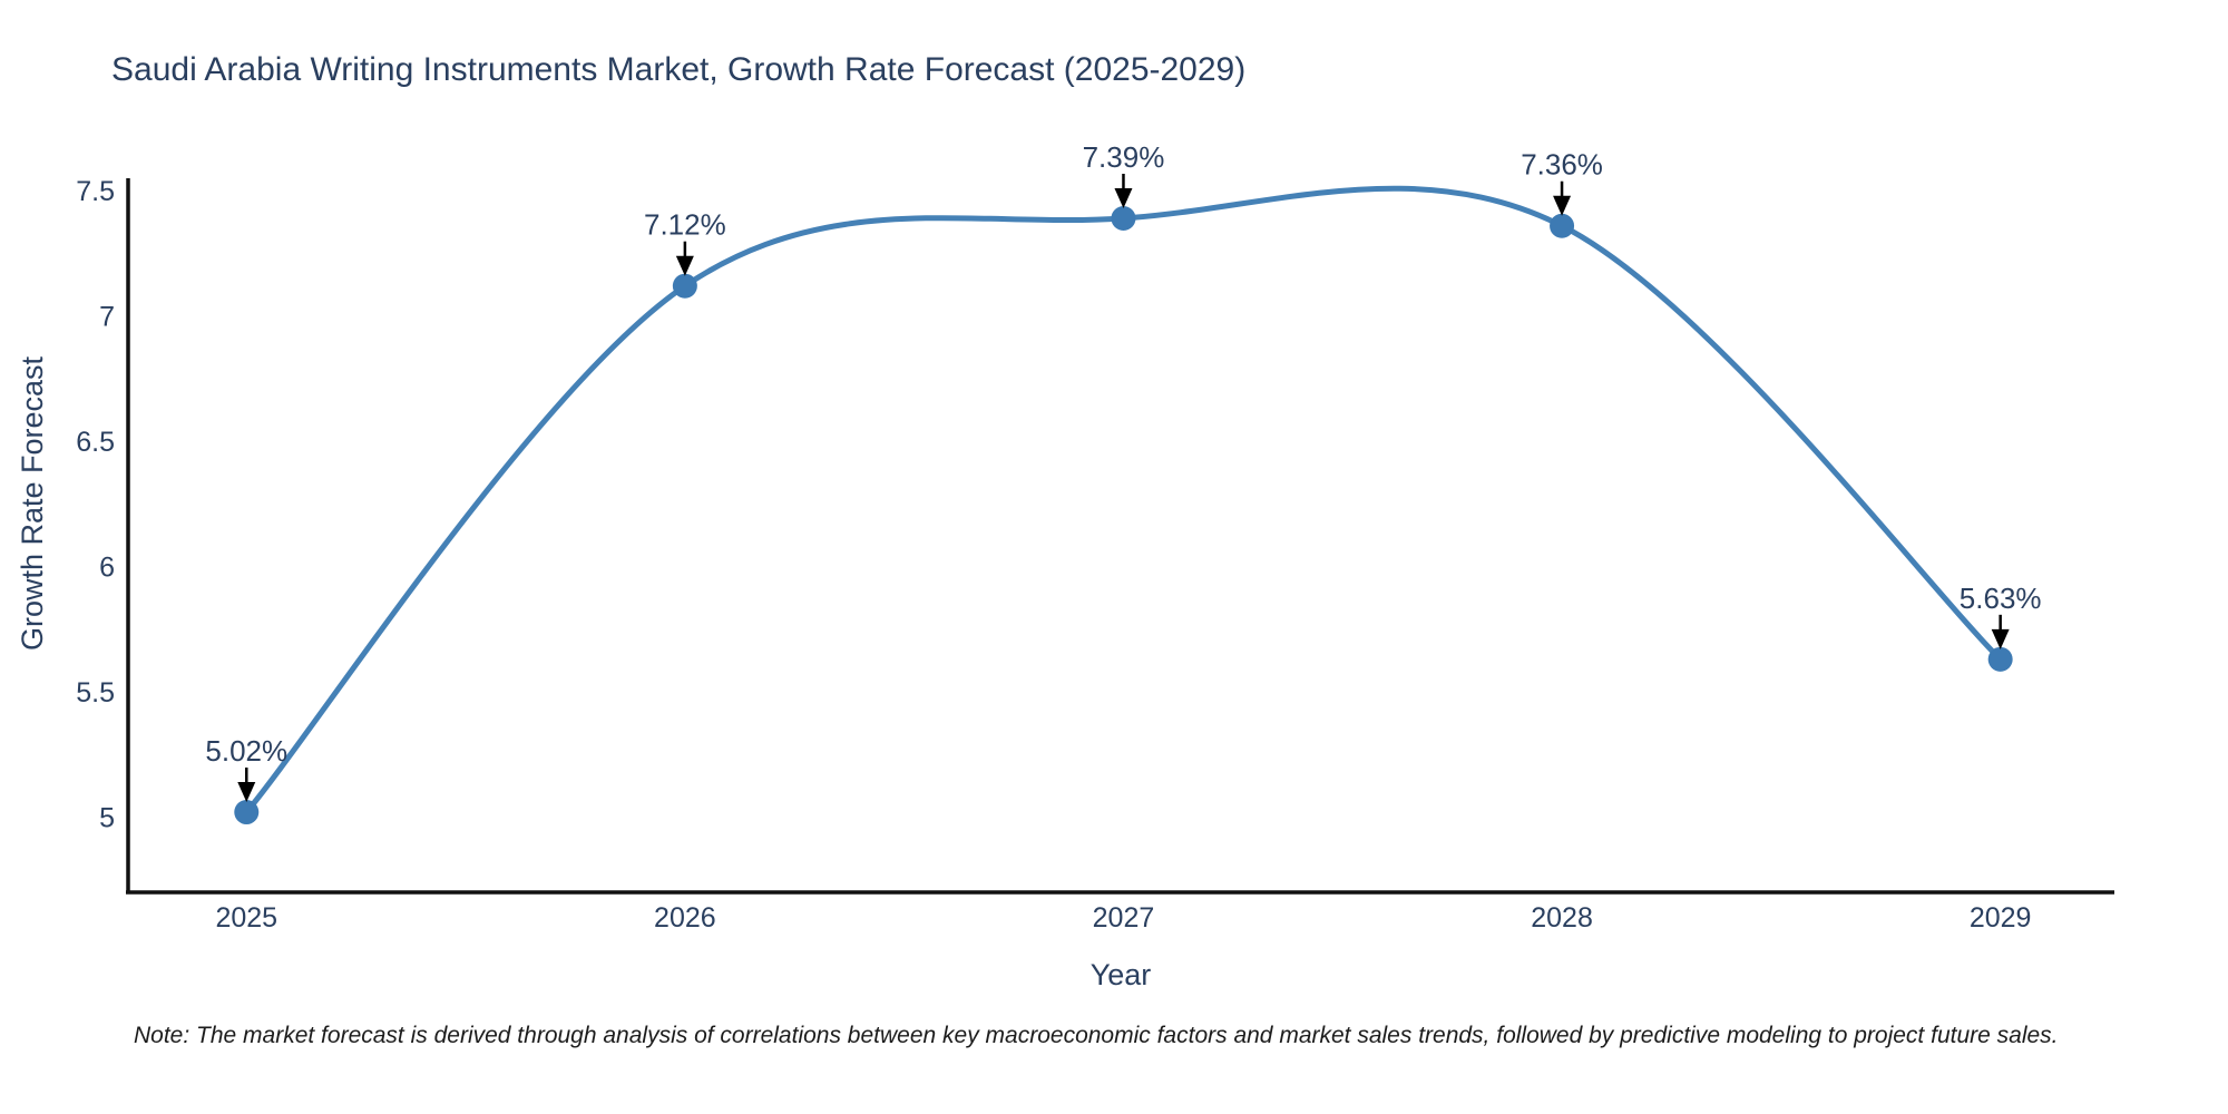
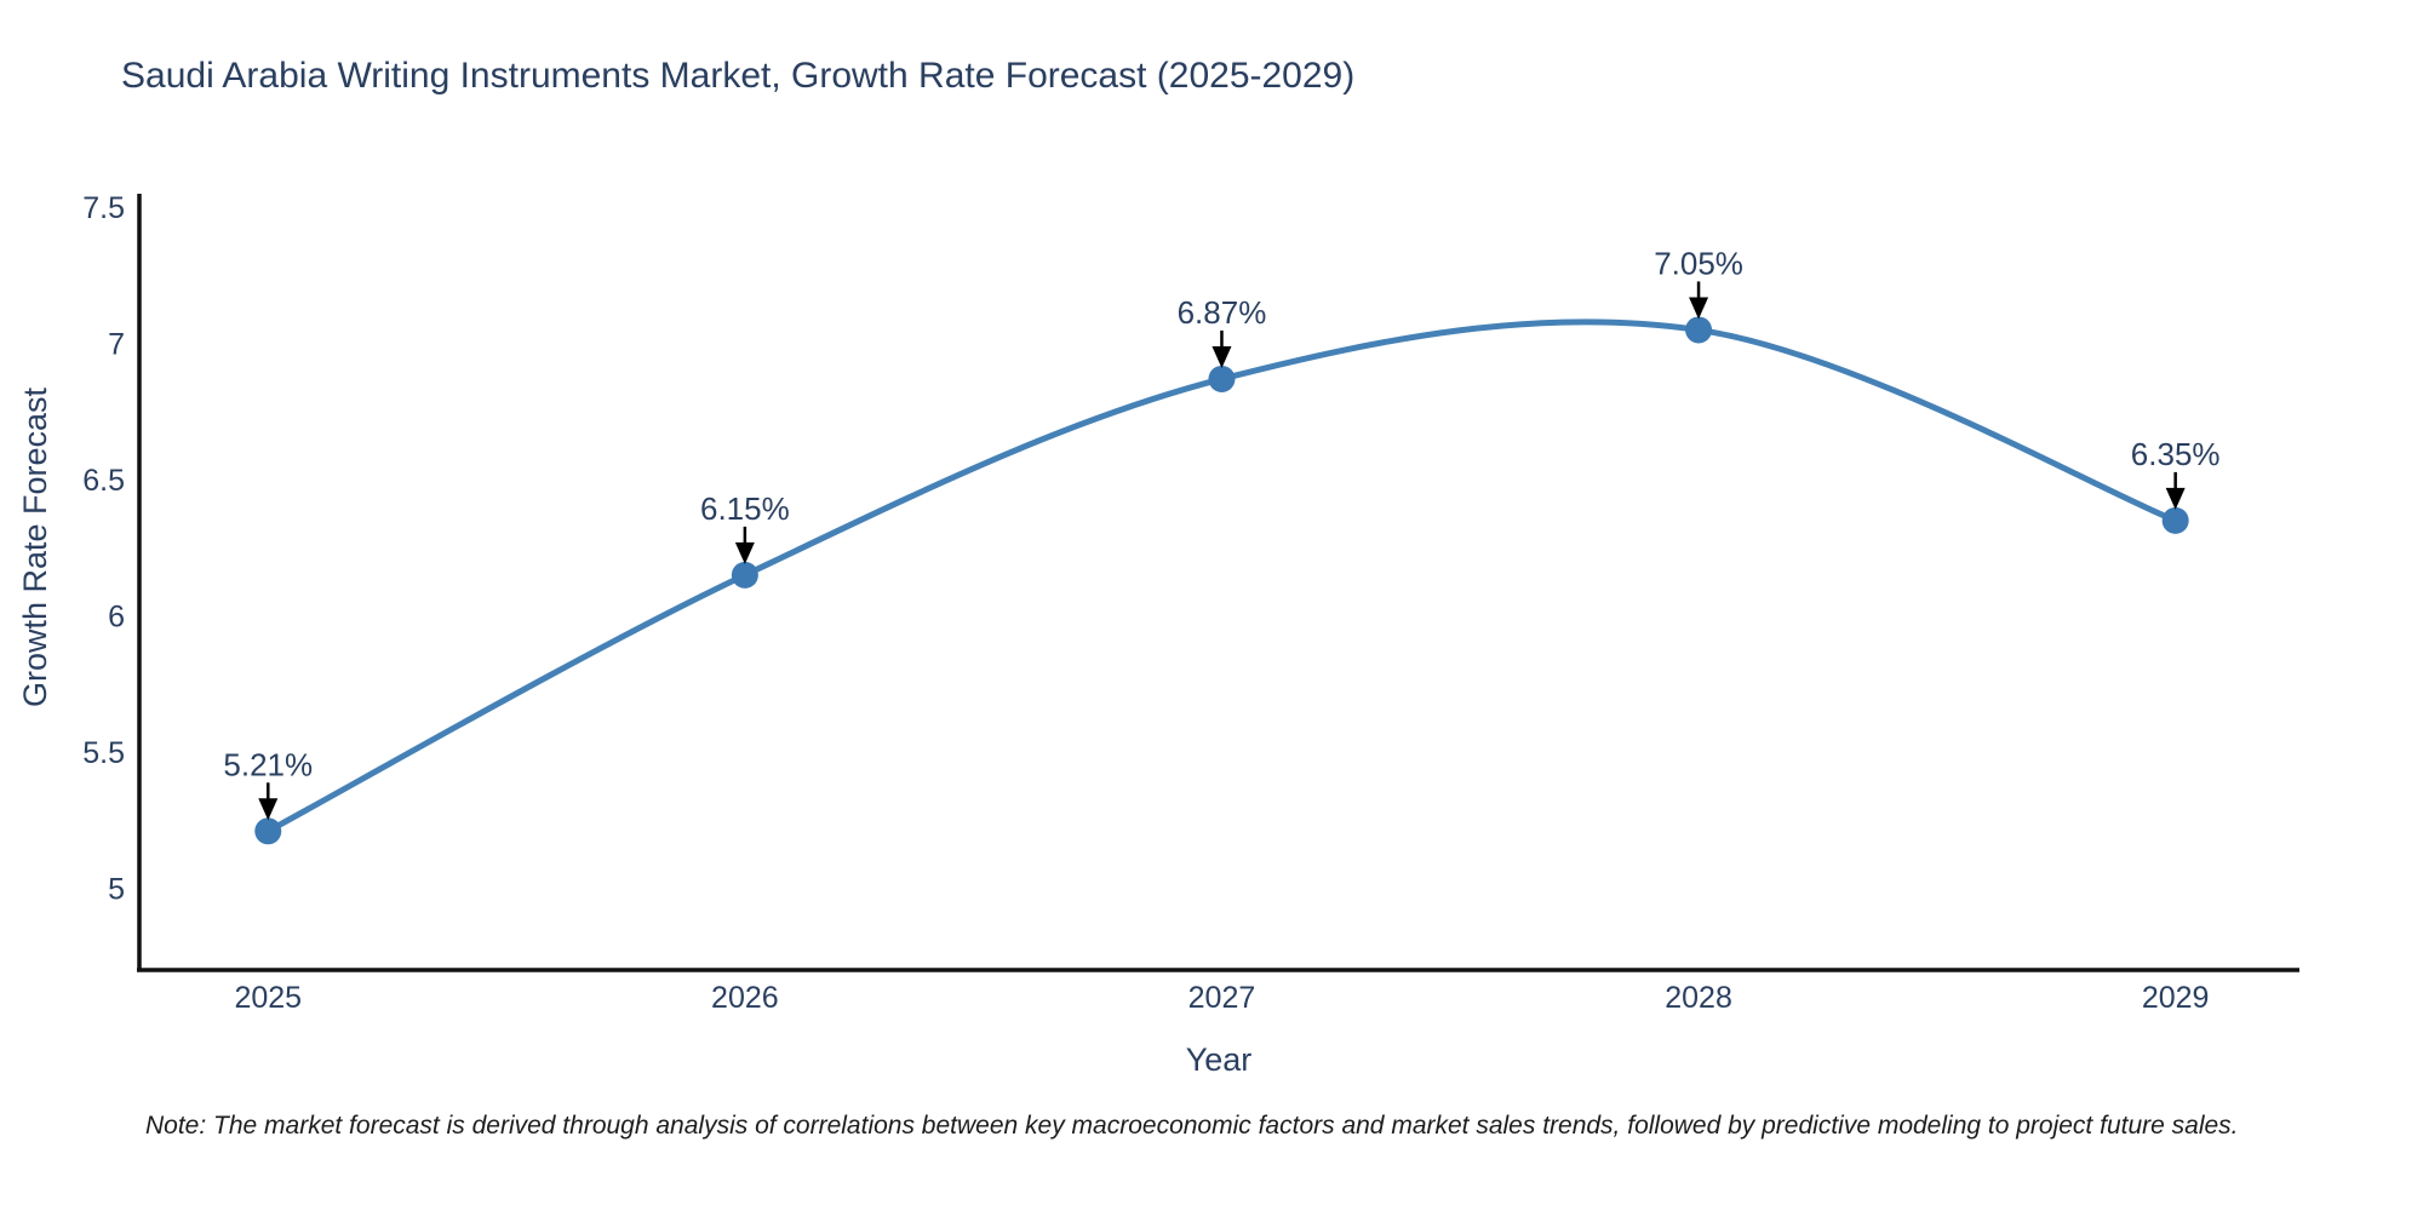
2025: 5.02% -> 5.21%
2026: 7.12% -> 6.15%
2027: 7.39% -> 6.87%
2028: 7.36% -> 7.05%
2029: 5.63% -> 6.35%
